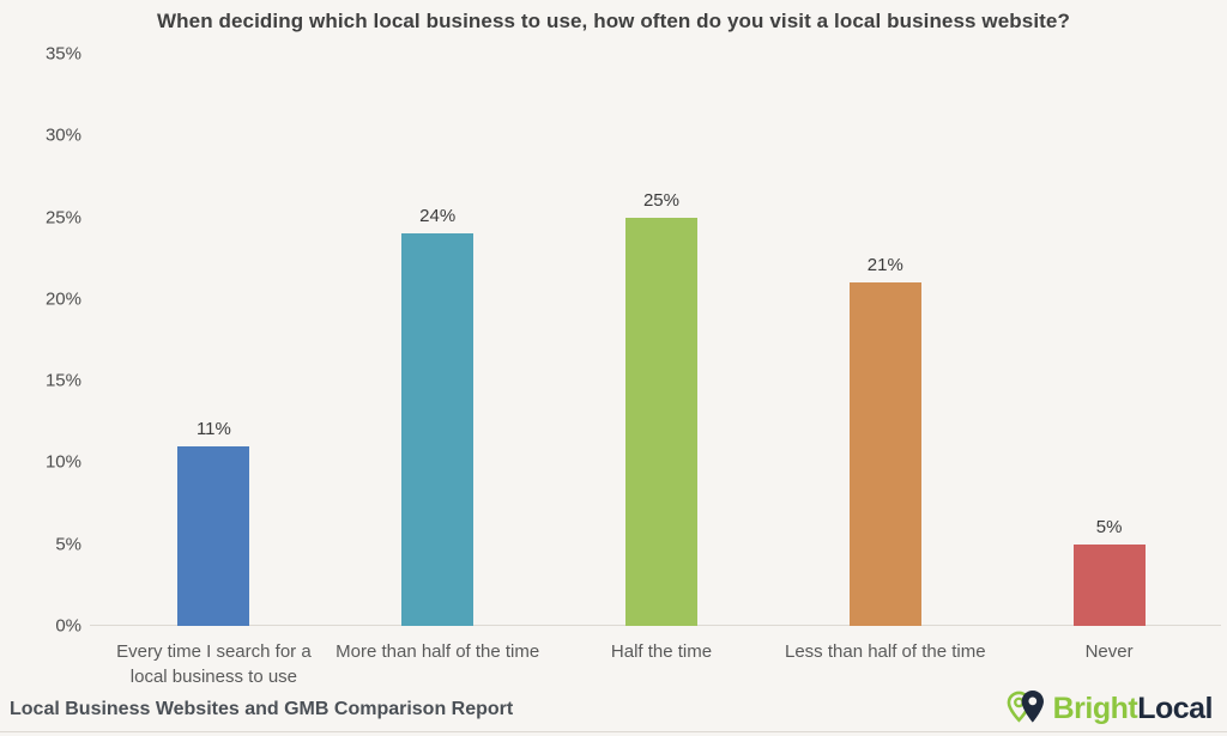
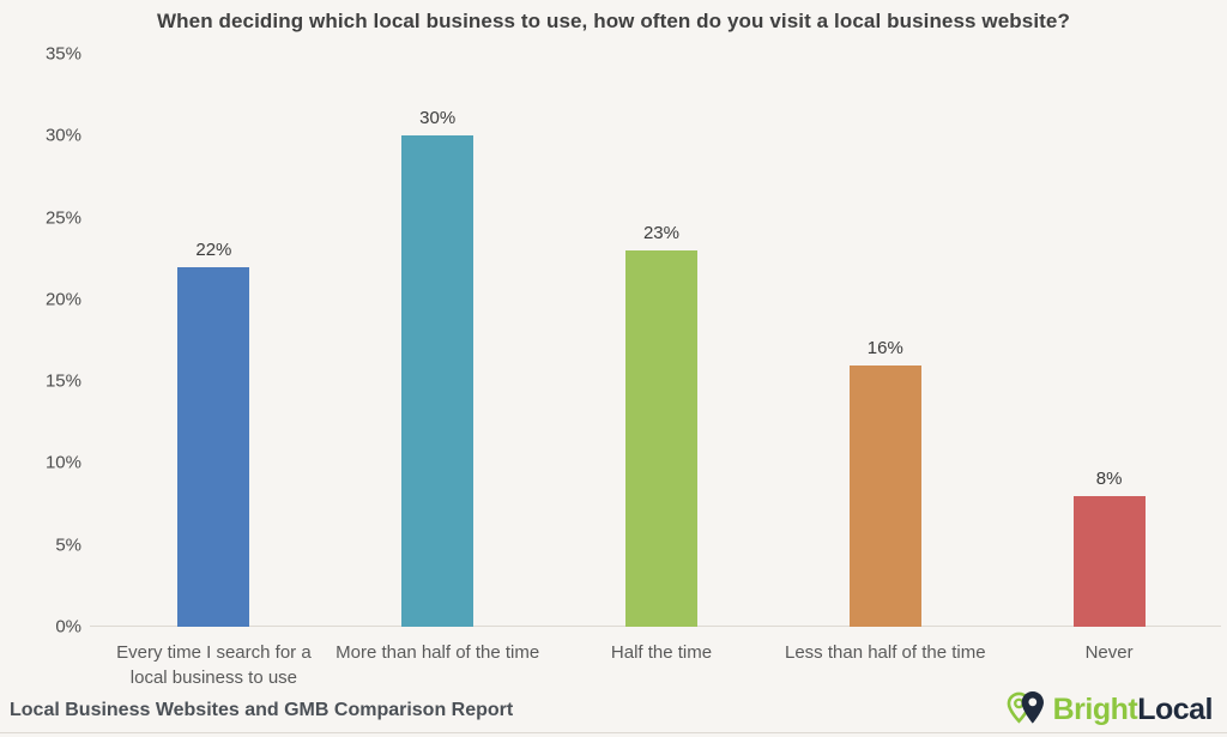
Every time I search for a local business to use: 11% -> 22%
More than half of the time: 24% -> 30%
Half the time: 25% -> 23%
Less than half of the time: 21% -> 16%
Never: 5% -> 8%
